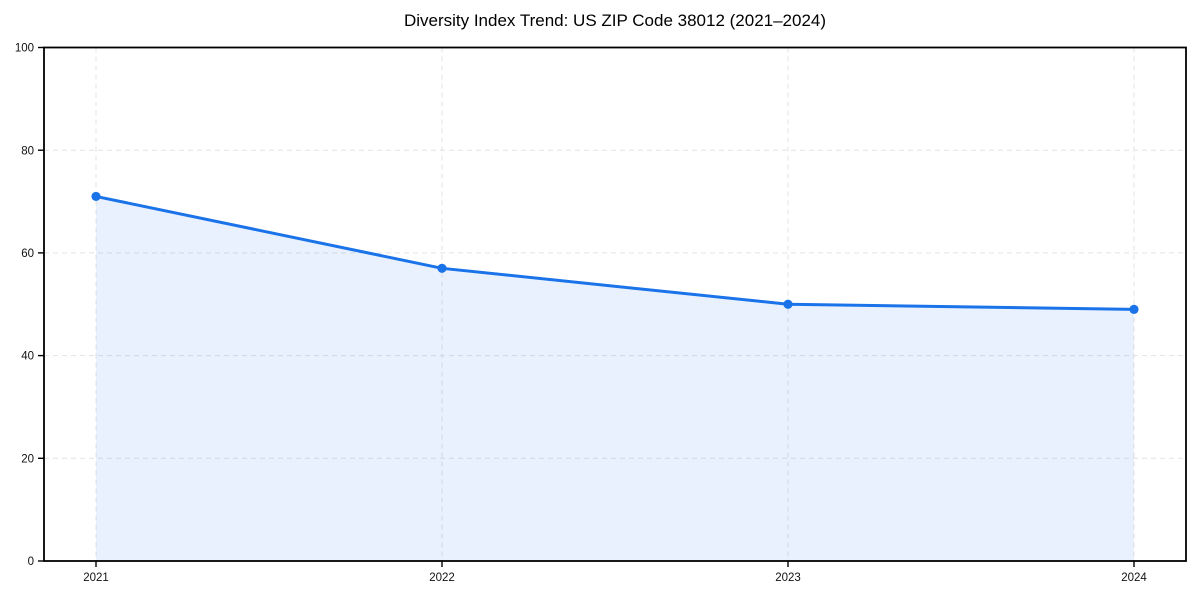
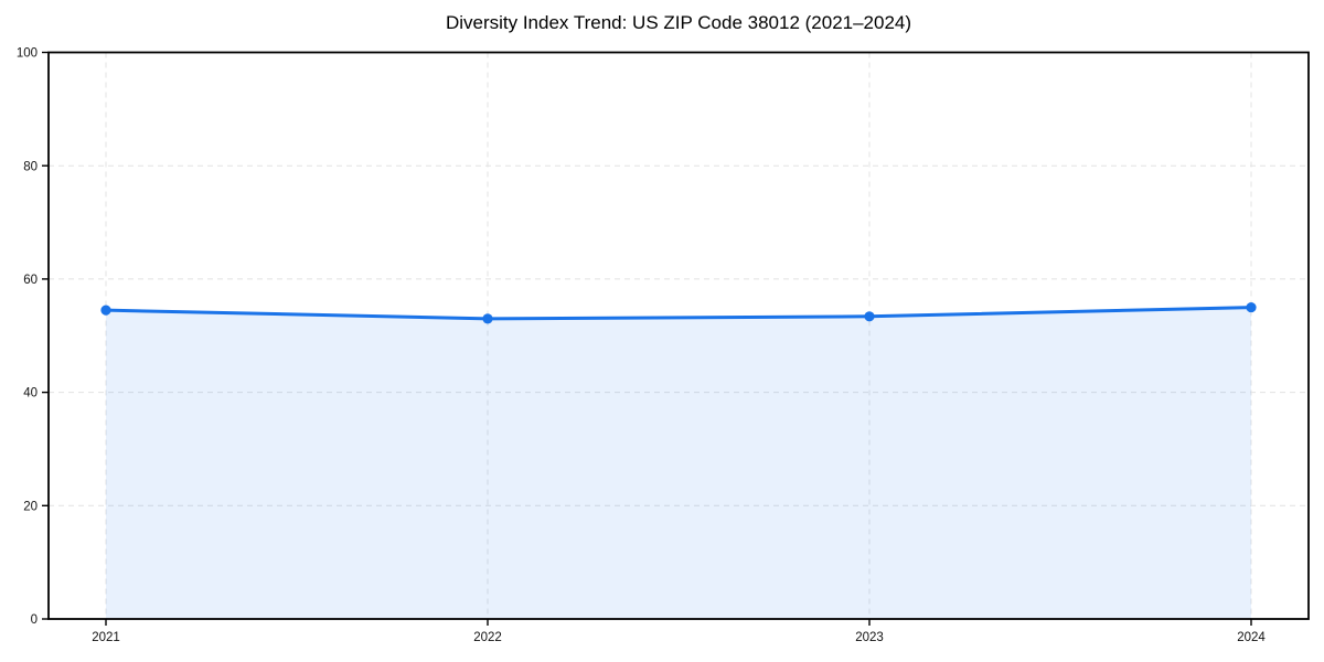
2021: 71 -> 54
2022: 57 -> 53
2023: 50 -> 53
2024: 49 -> 55
